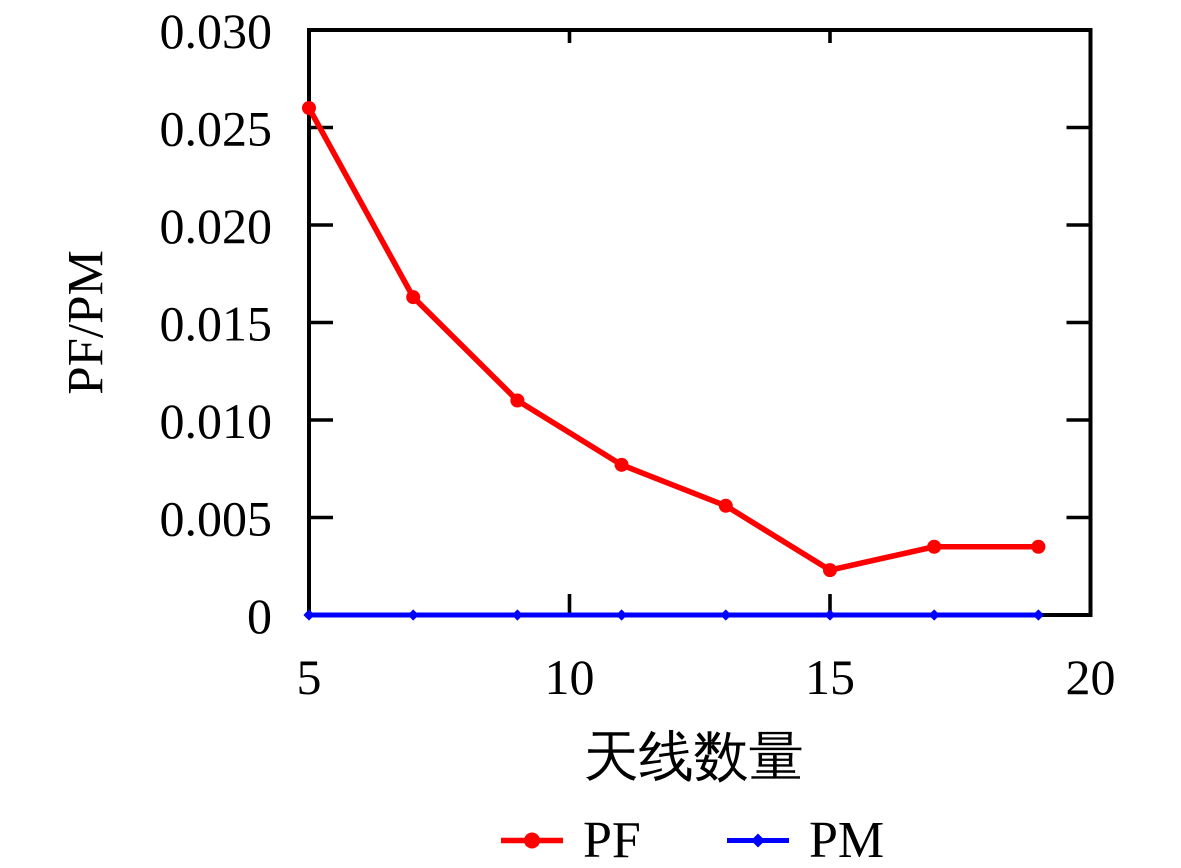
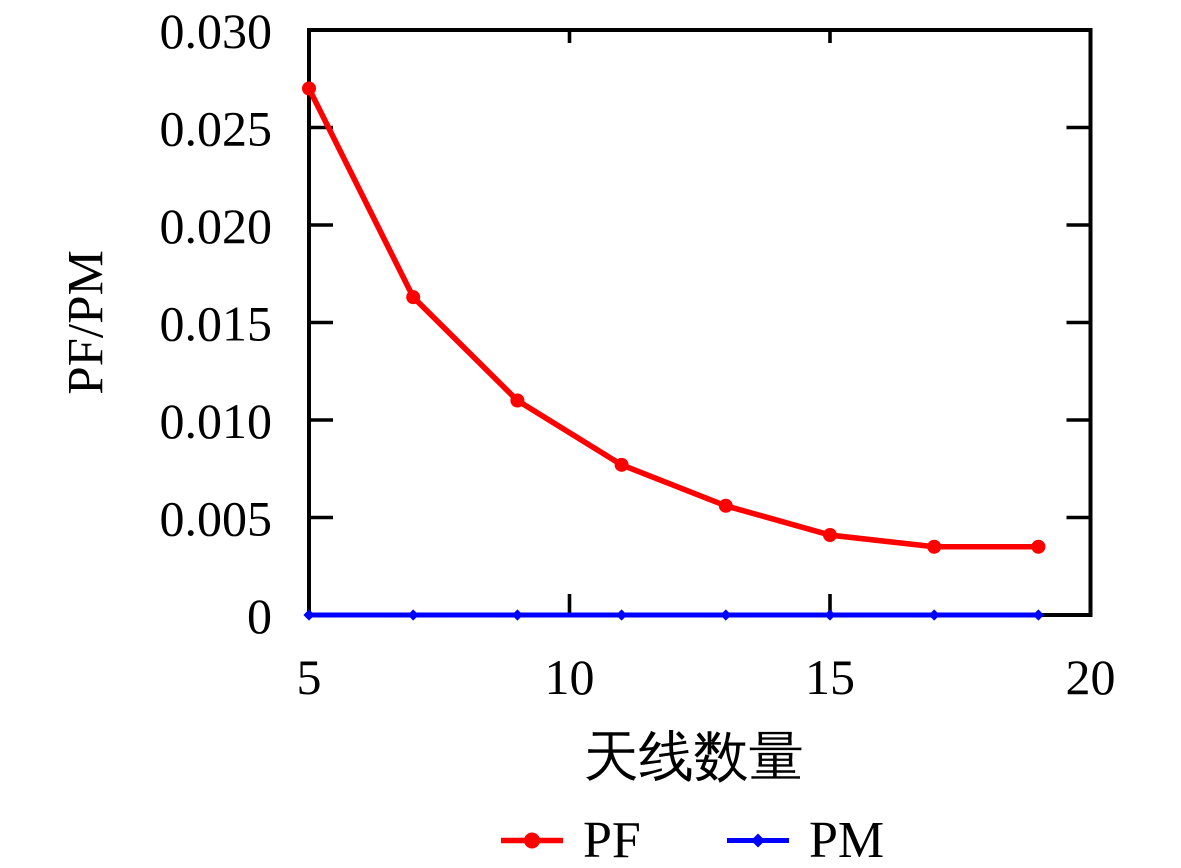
PF/5: 0.0260 -> 0.0270
PF/15: 0.0023 -> 0.0041
